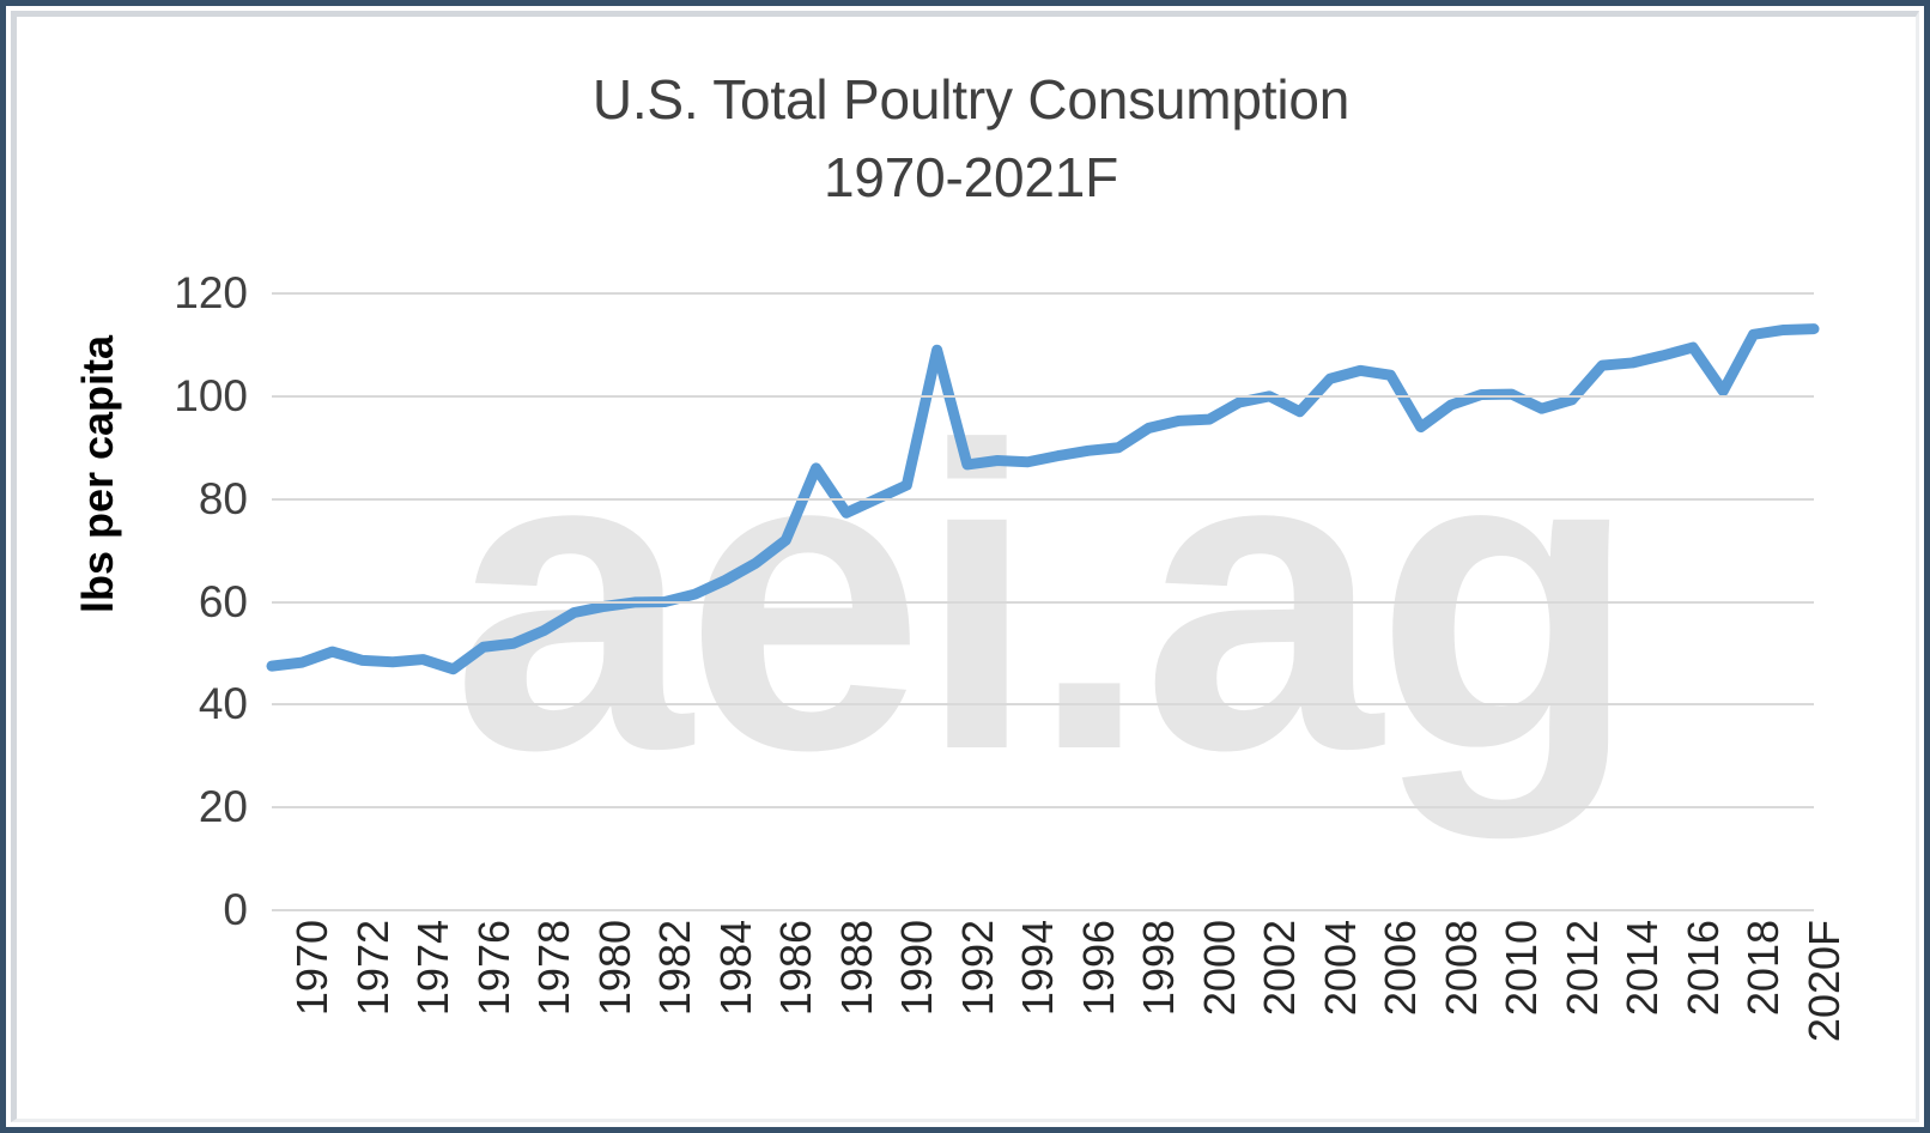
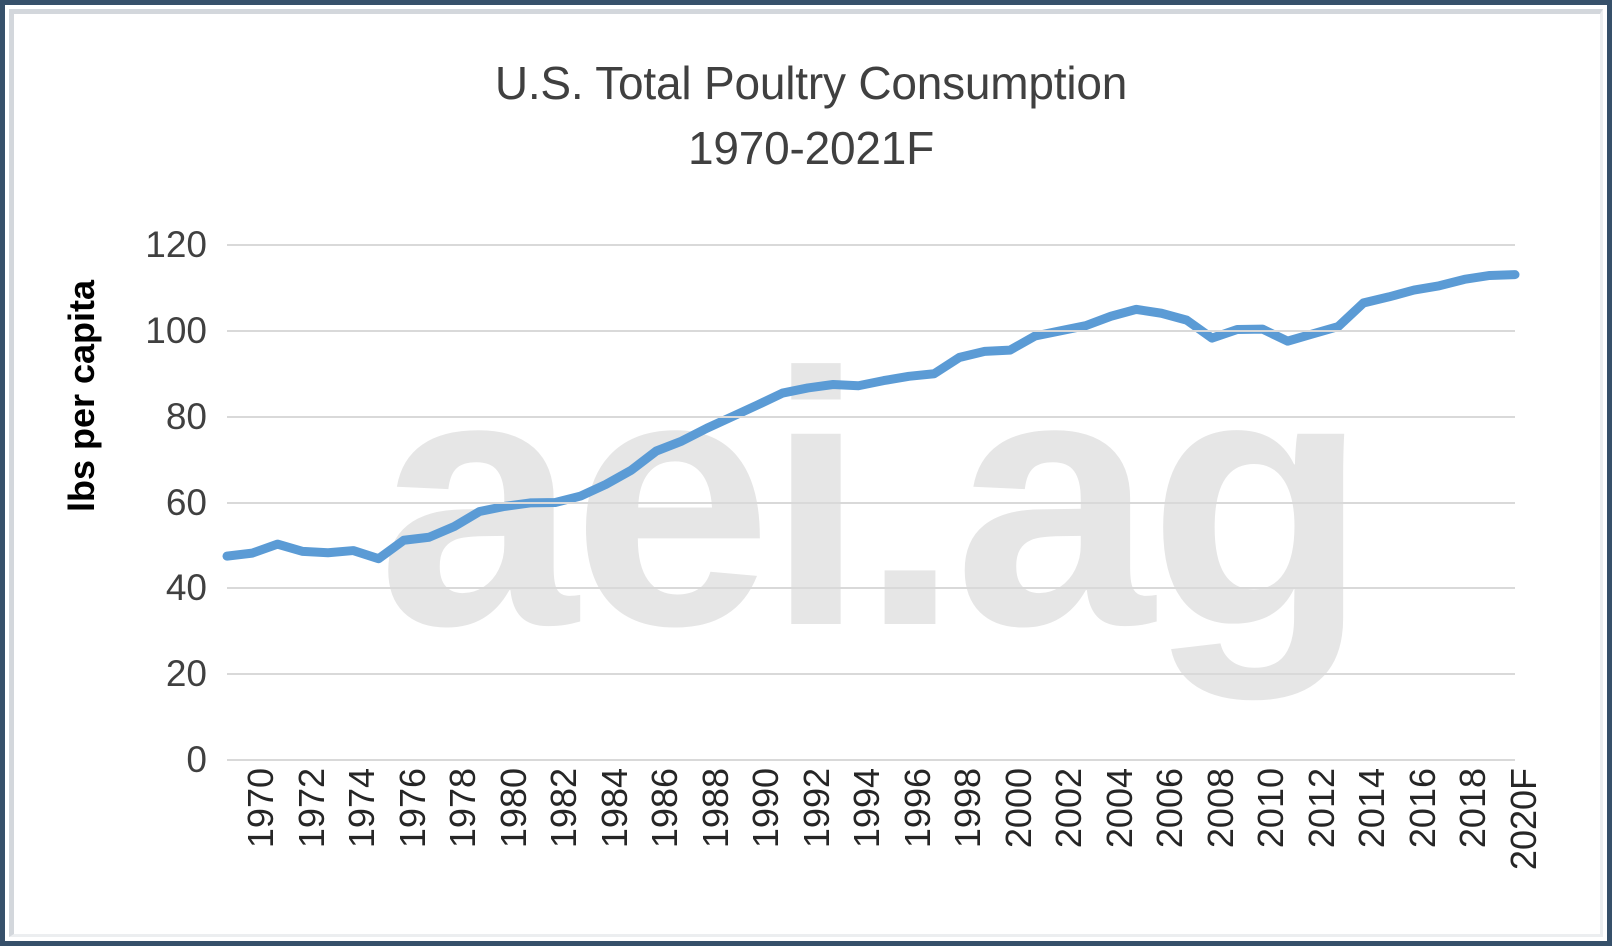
1988: 86 -> 74
1992: 109 -> 86
2004: 97 -> 101
2008: 94 -> 102
2014: 106 -> 101
2018: 101 -> 110
